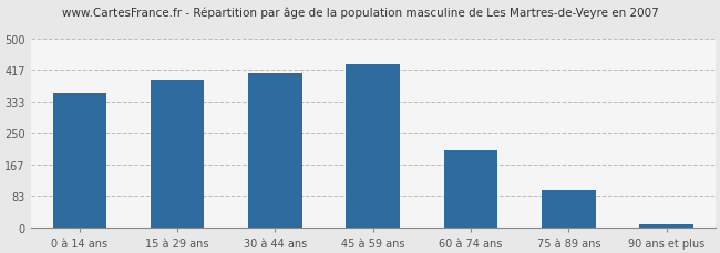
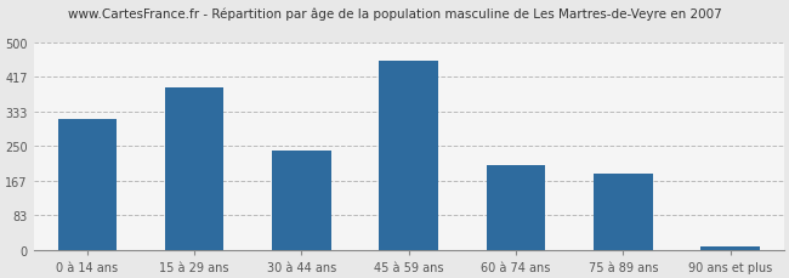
0 à 14 ans: 355 -> 315
30 à 44 ans: 410 -> 240
45 à 59 ans: 432 -> 455
75 à 89 ans: 100 -> 185
